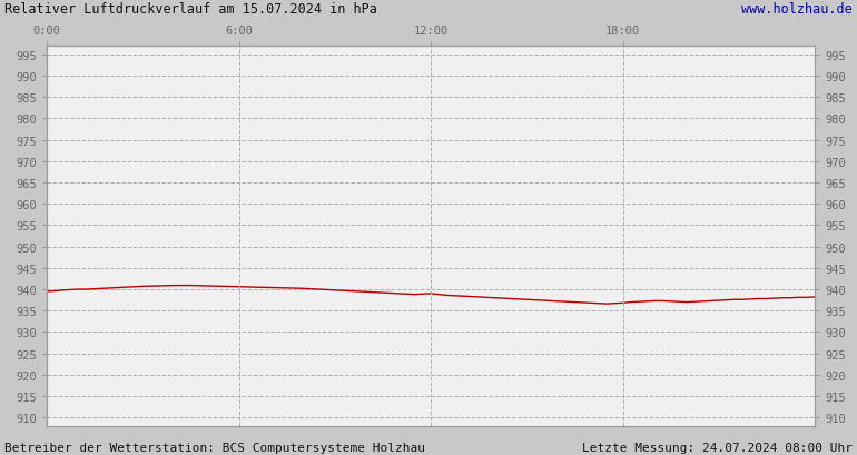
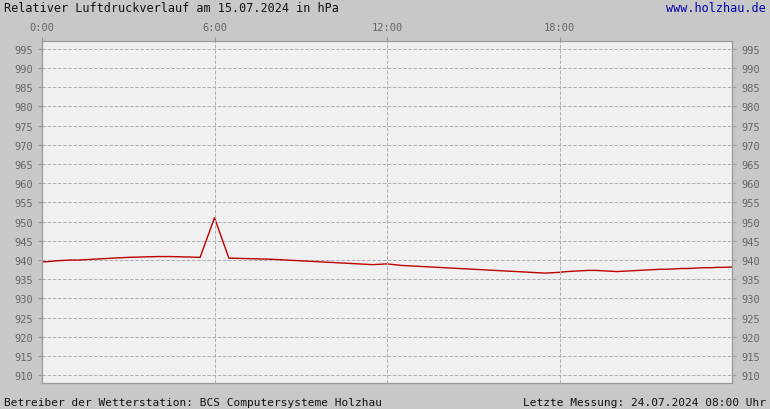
6:00: 940.6 -> 951.0
